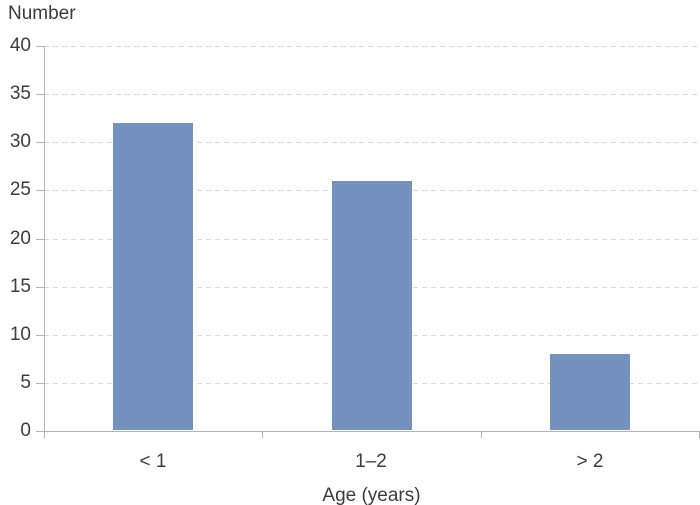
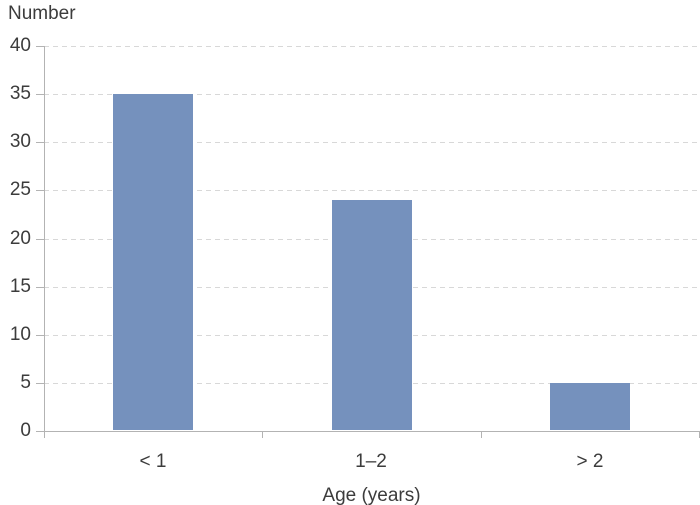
< 1: 32 -> 35
1–2: 26 -> 24
> 2: 8 -> 5
